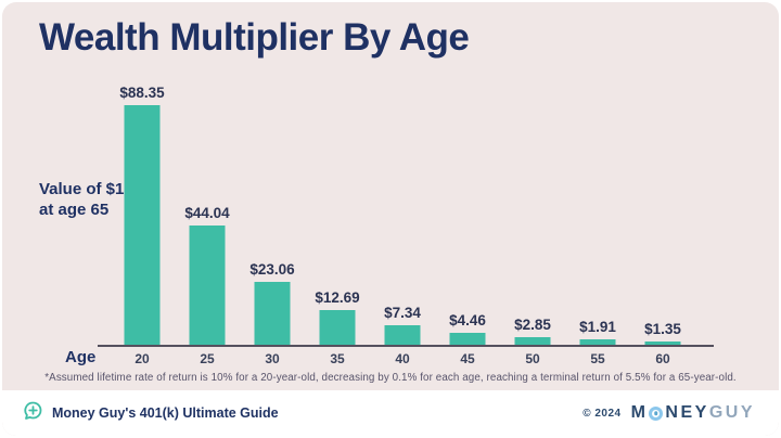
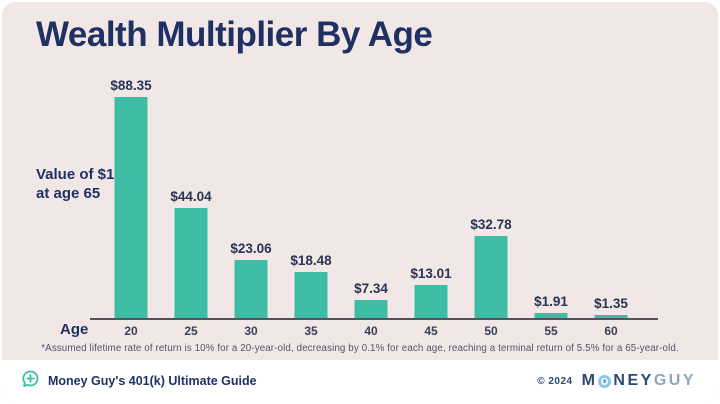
35: $12.69 -> $18.48
45: $4.46 -> $13.01
50: $2.85 -> $32.78
